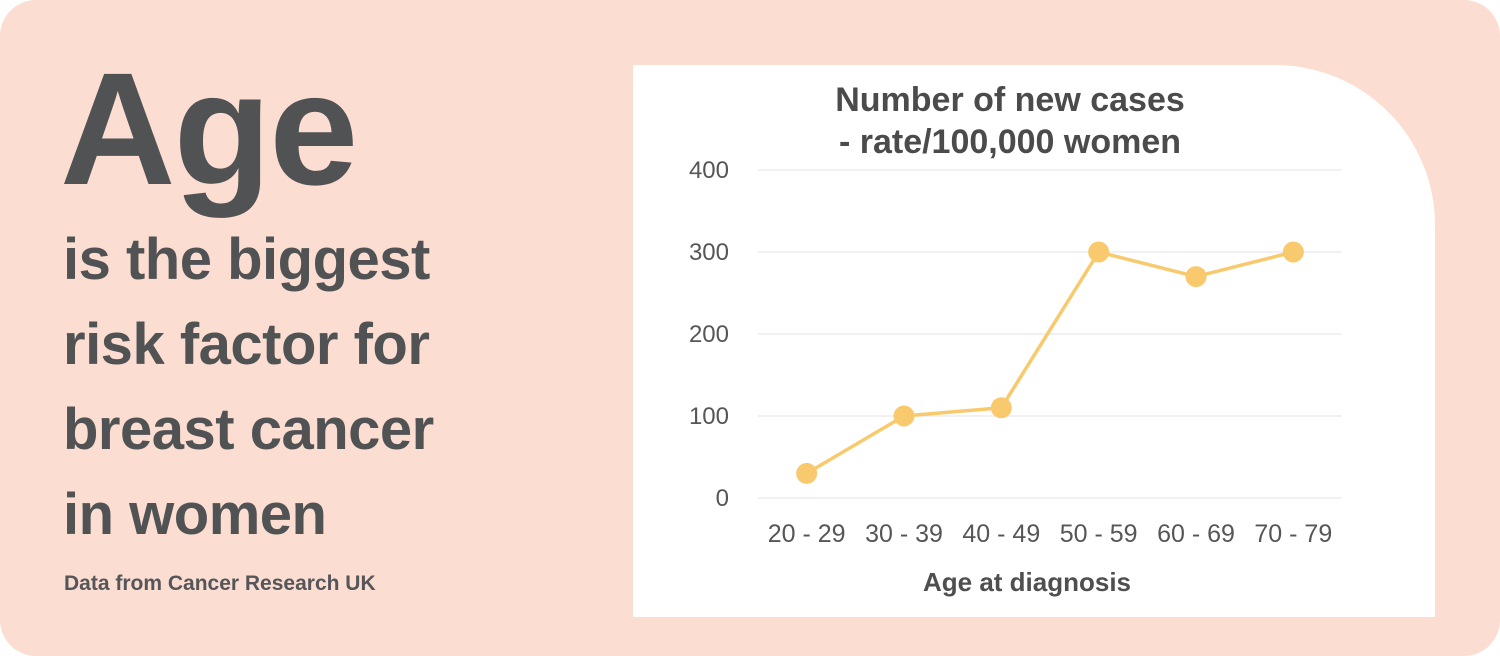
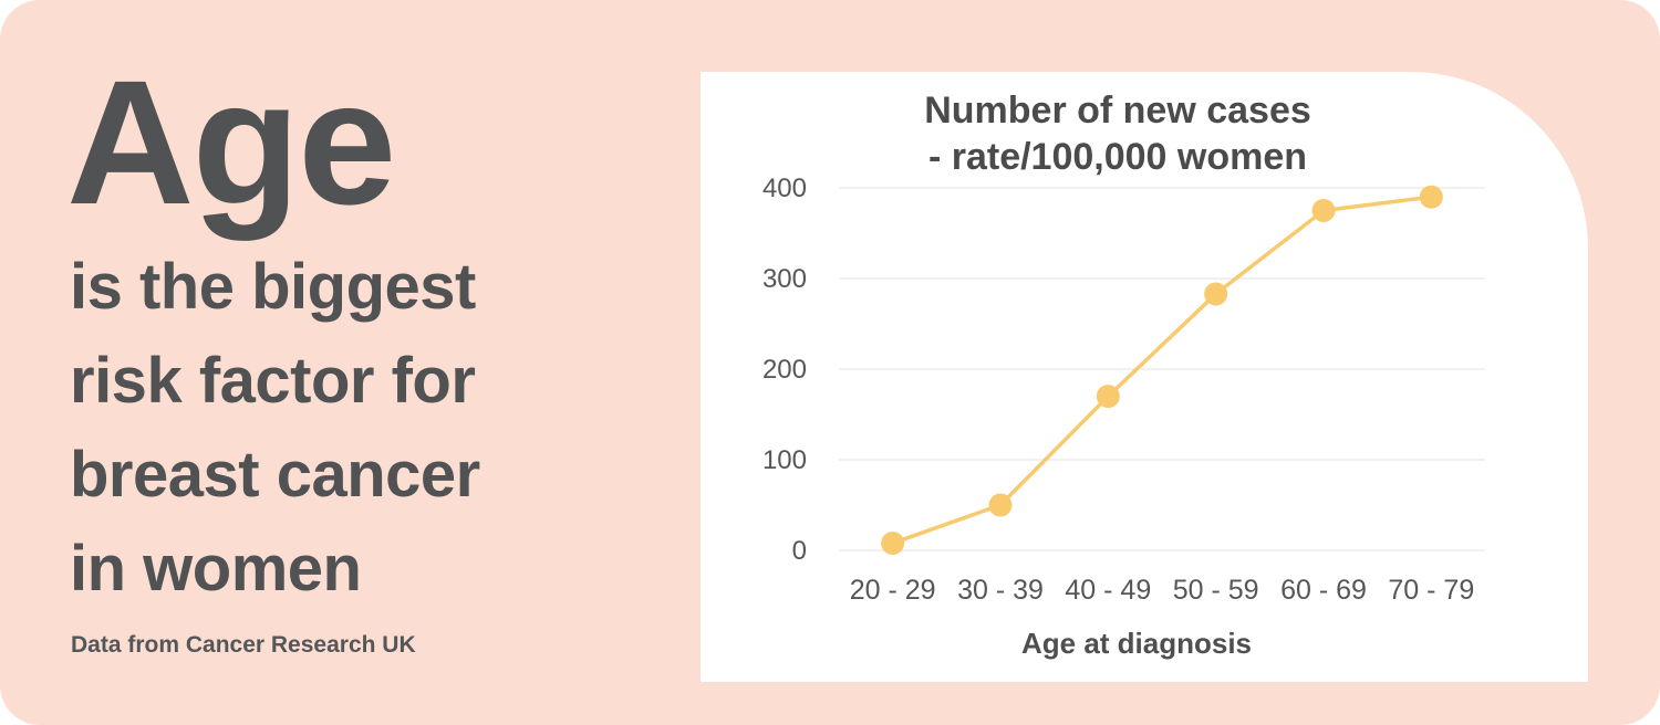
20 - 29: 30 -> 10
30 - 39: 100 -> 50
40 - 49: 110 -> 170
50 - 59: 300 -> 280
60 - 69: 270 -> 380
70 - 79: 300 -> 390
